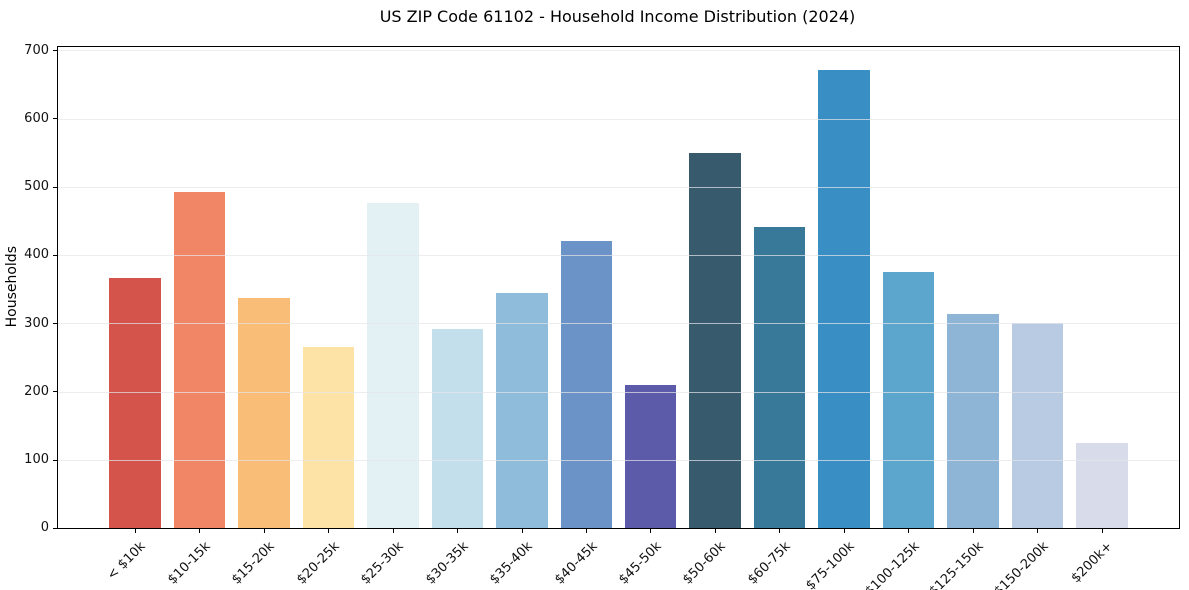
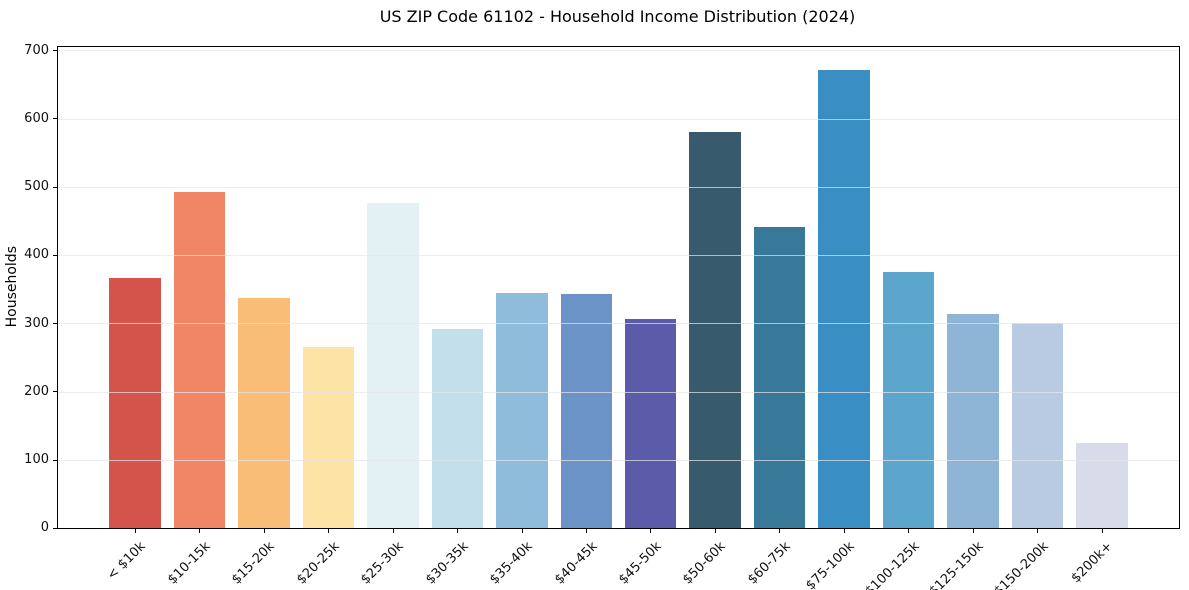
$40-45k: 420 -> 340
$45-50k: 210 -> 310
$50-60k: 550 -> 580
